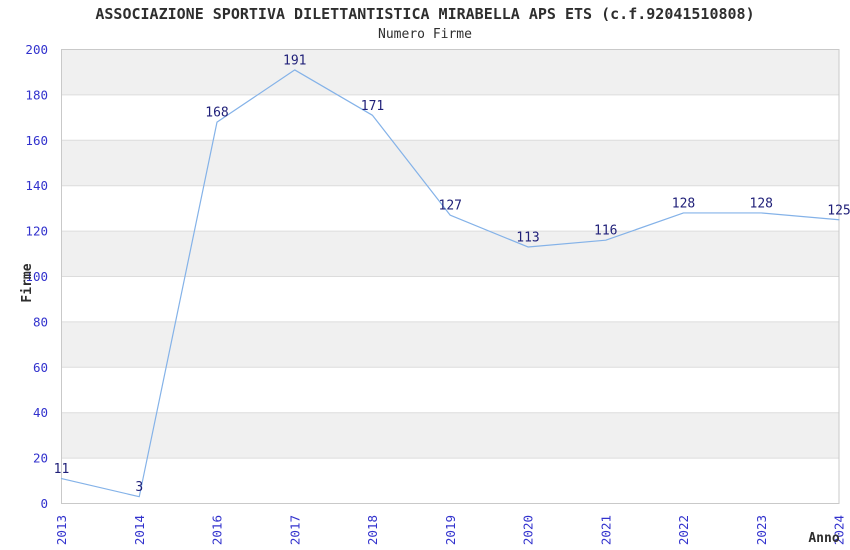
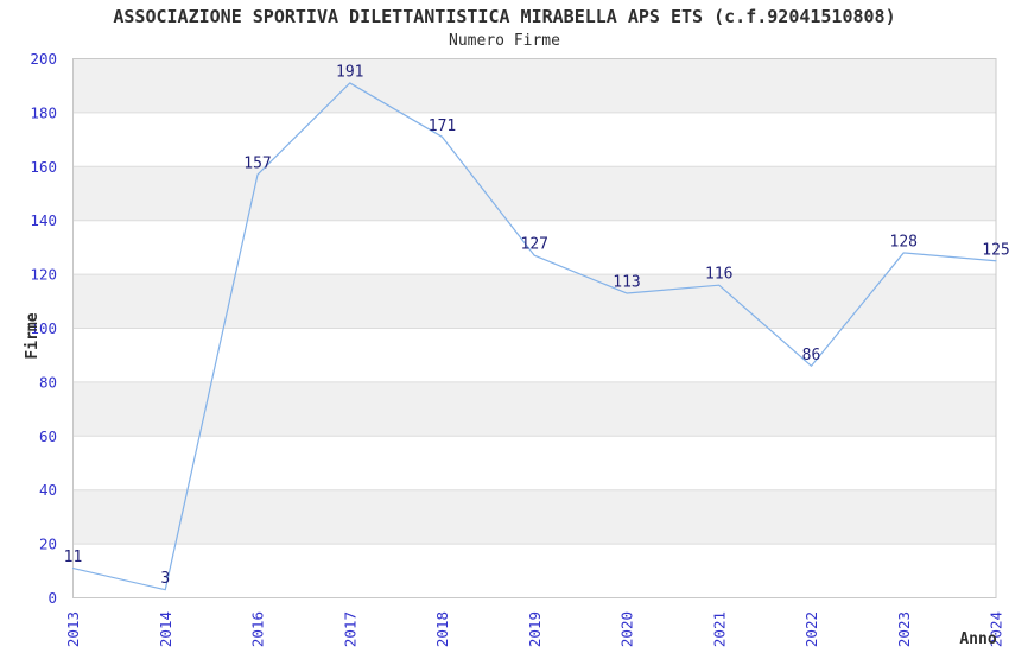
2016: 168 -> 157
2022: 128 -> 86
